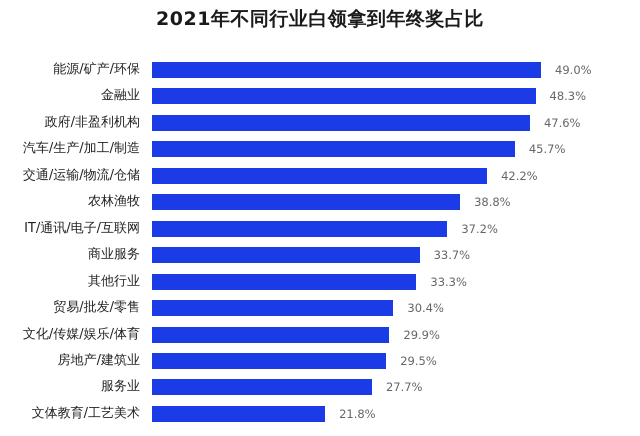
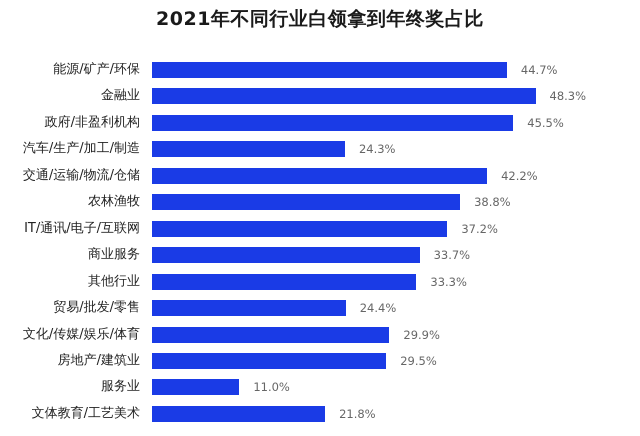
能源/矿产/环保: 49.0% -> 44.7%
政府/非盈利机构: 47.6% -> 45.5%
汽车/生产/加工/制造: 45.7% -> 24.3%
贸易/批发/零售: 30.4% -> 24.4%
服务业: 27.7% -> 11.0%
